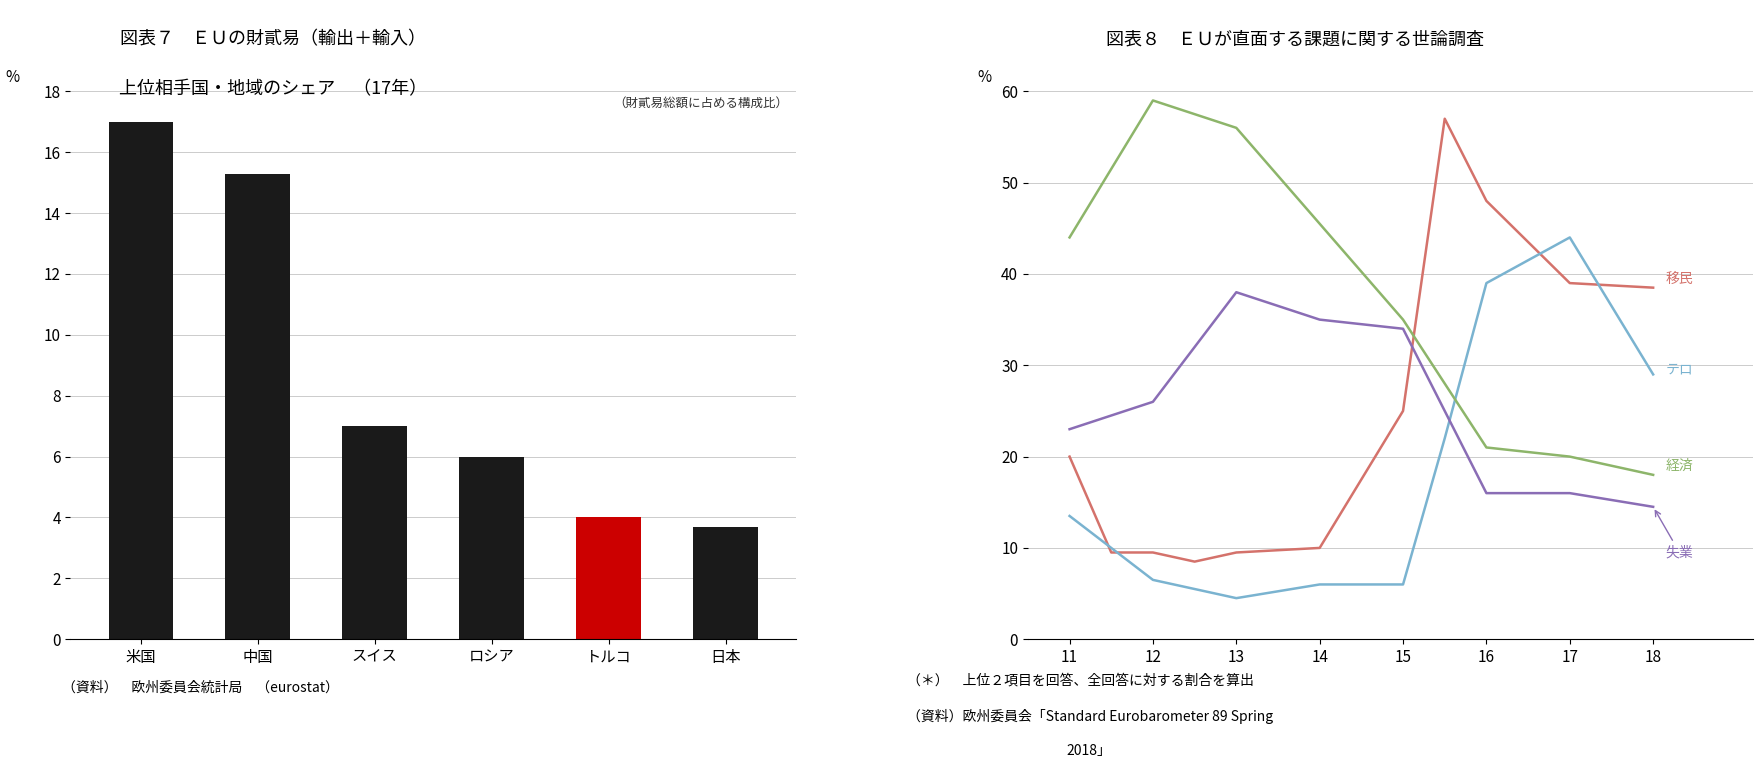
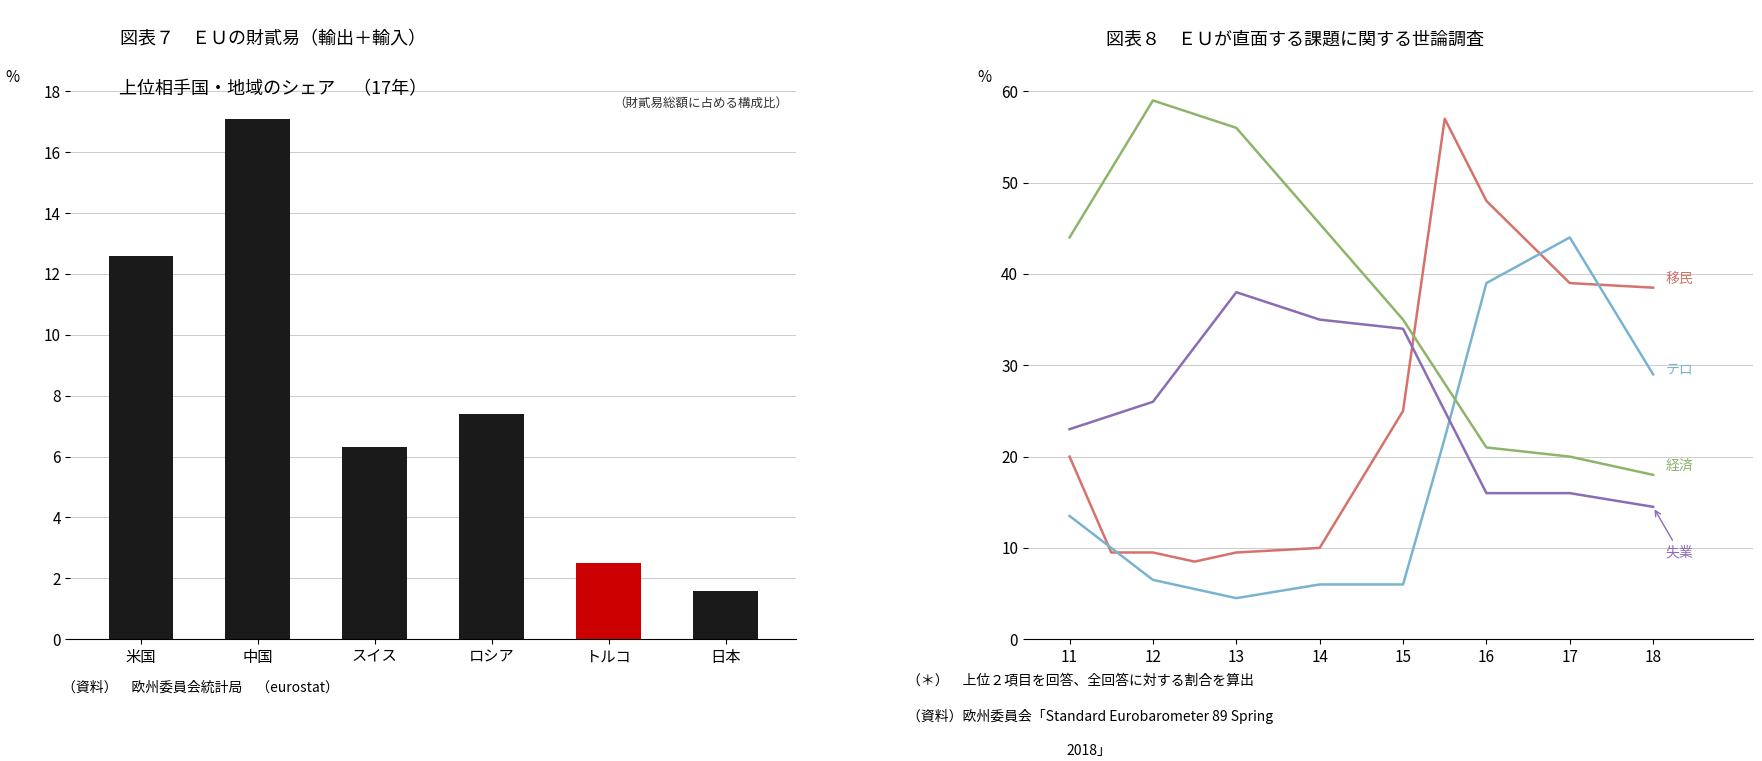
米国: 17.0 -> 12.6
中国: 15.3 -> 17.1
スイス: 7.0 -> 6.3
ロシア: 6.0 -> 7.4
トルコ: 4.0 -> 2.5
日本: 3.7 -> 1.6
